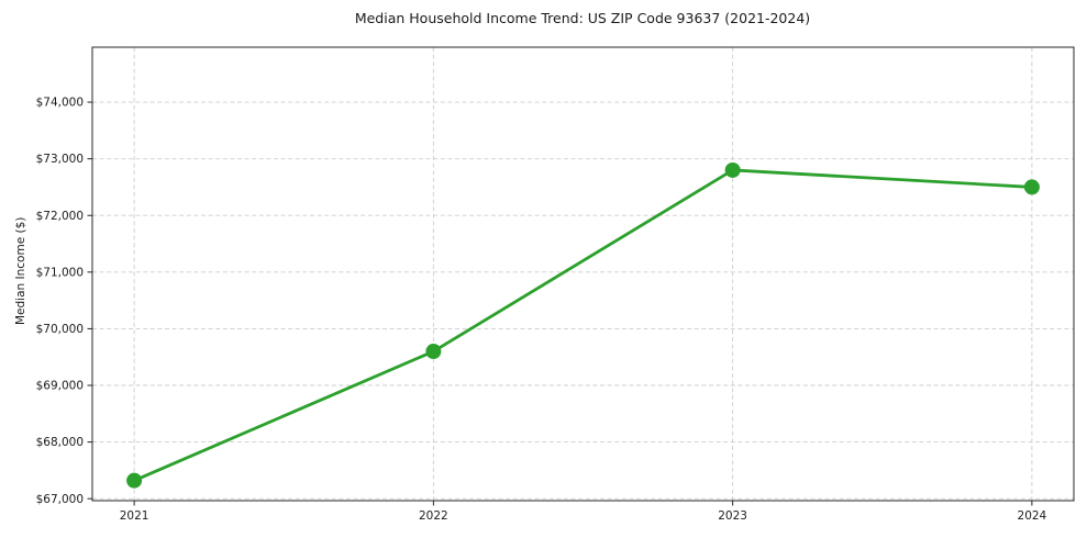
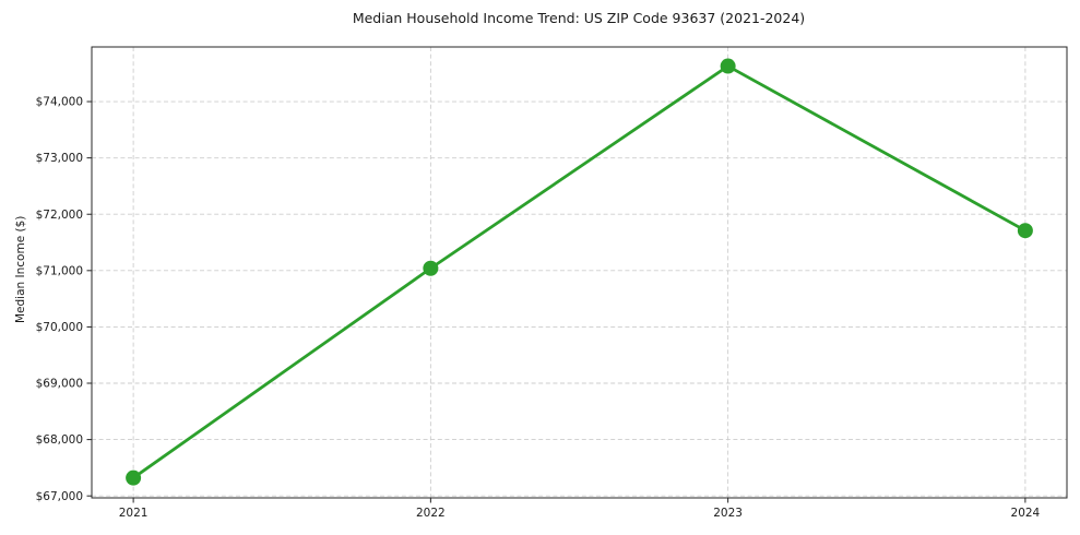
2022: $69600 -> $71000
2023: $72800 -> $74600
2024: $72500 -> $71700
